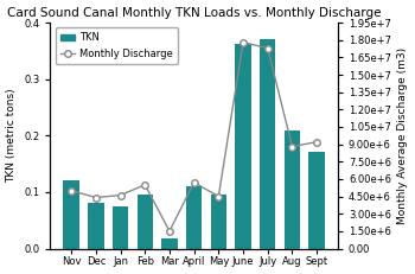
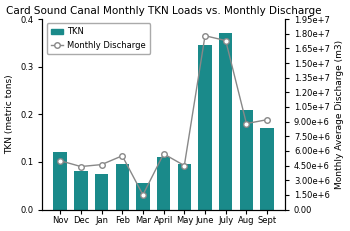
TKN/Mar: 0.018 -> 0.055
TKN/June: 0.362 -> 0.345
